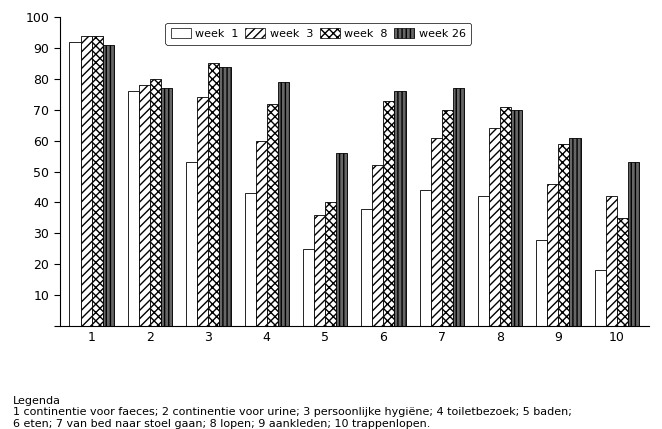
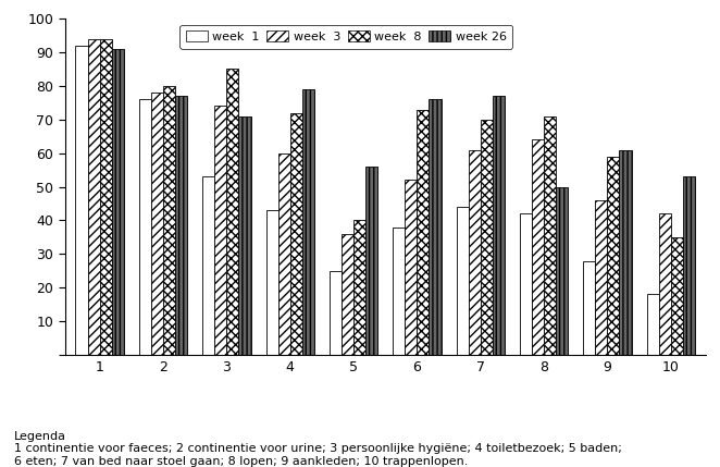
week 26/3: 84 -> 71
week 26/8: 70 -> 50
